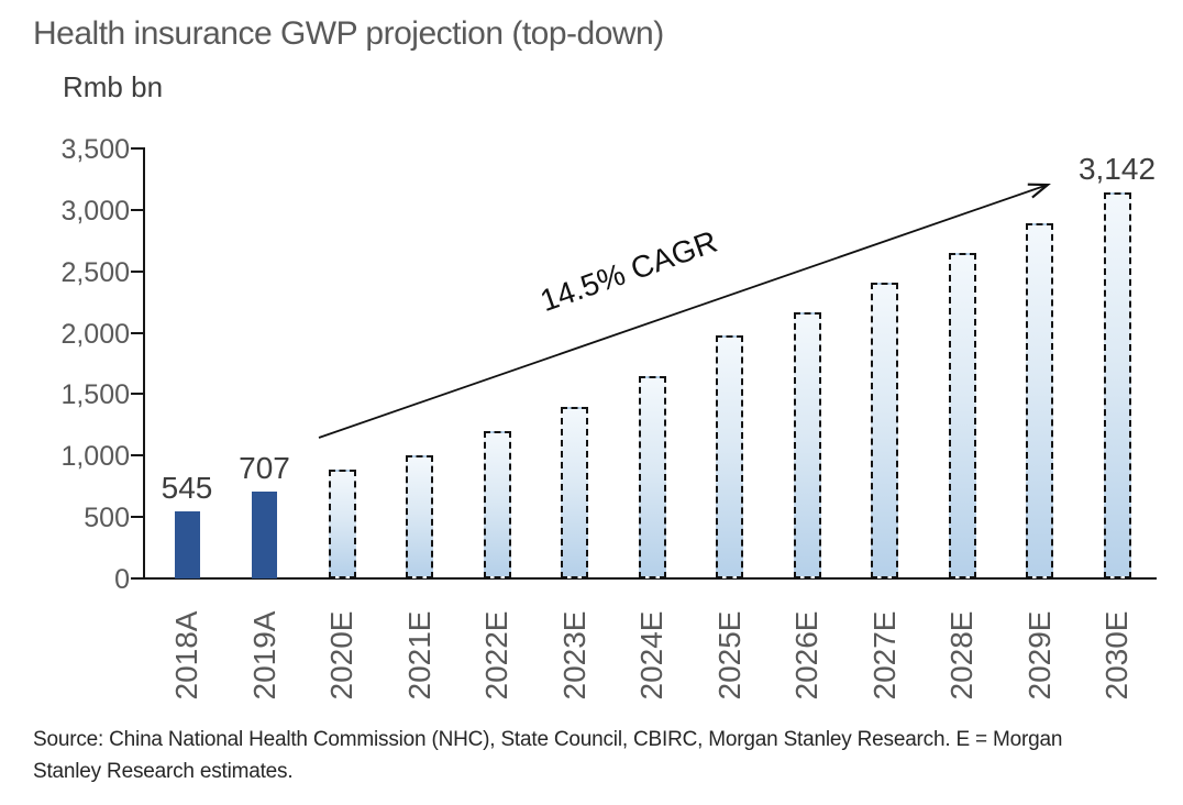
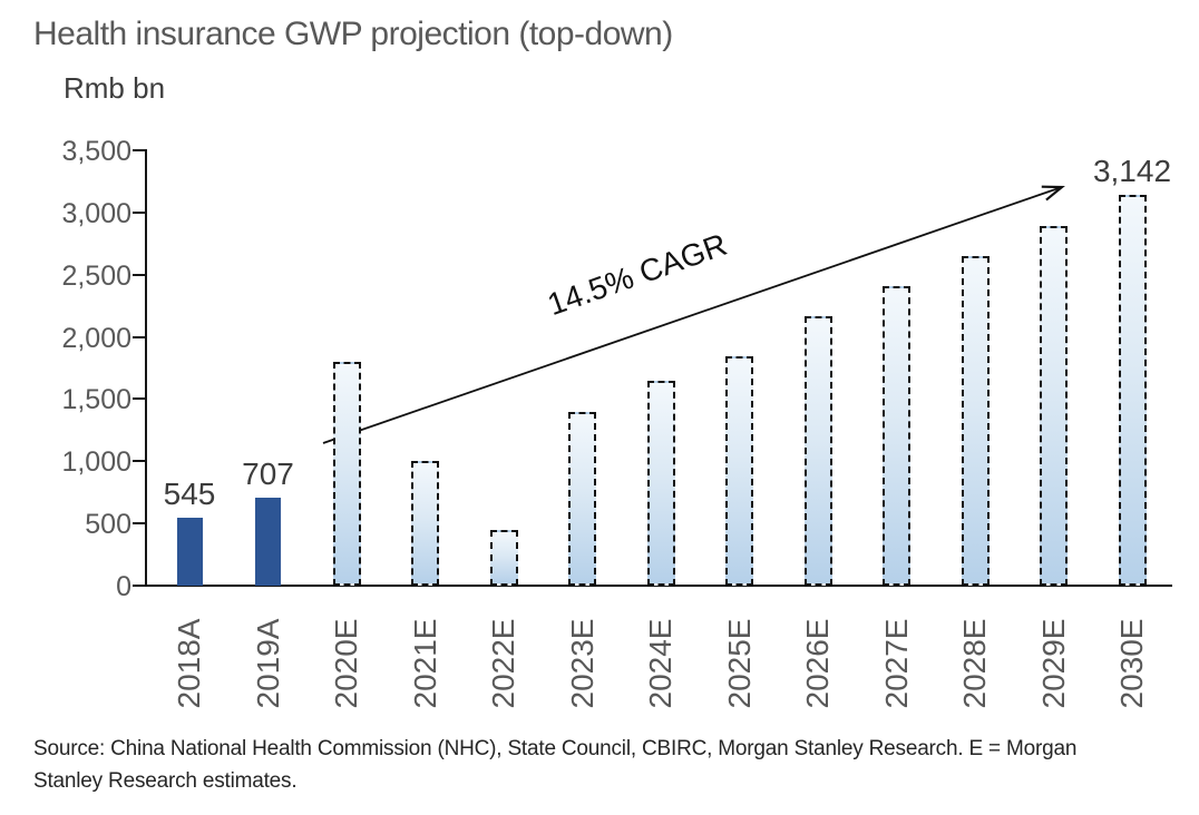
2020E: 890 -> 1800
2022E: 1200 -> 450
2025E: 1980 -> 1840
